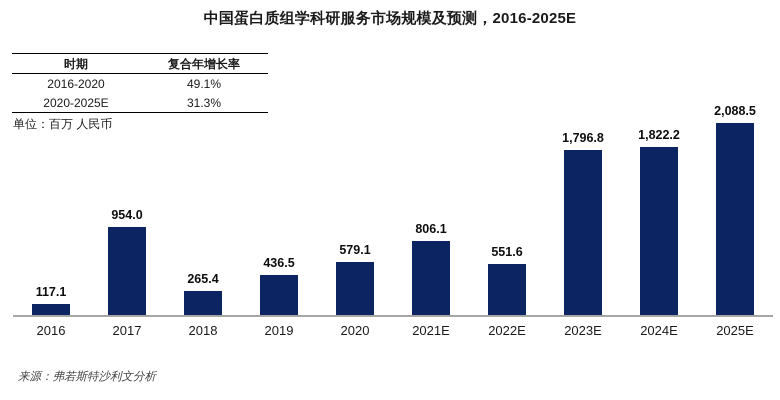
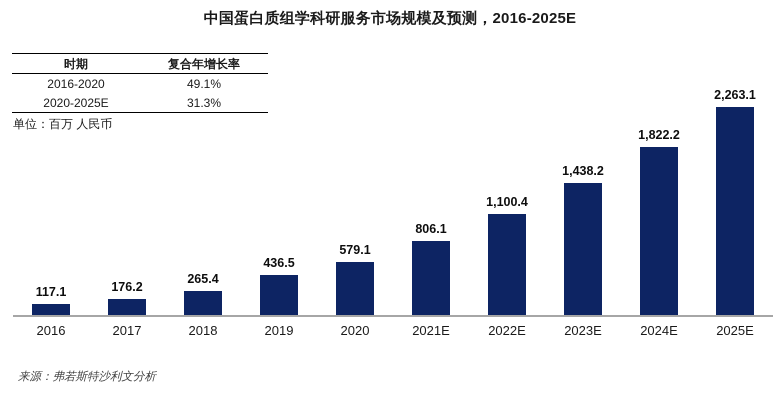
2017: 954.0 -> 176.2
2022E: 551.6 -> 1,100.4
2023E: 1,796.8 -> 1,438.2
2025E: 2,088.5 -> 2,263.1
